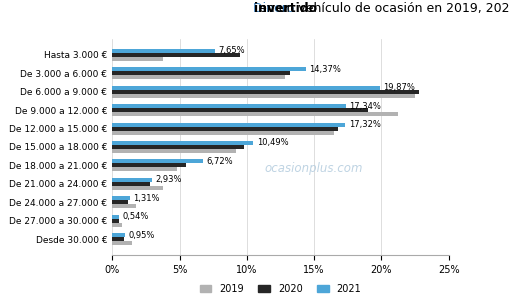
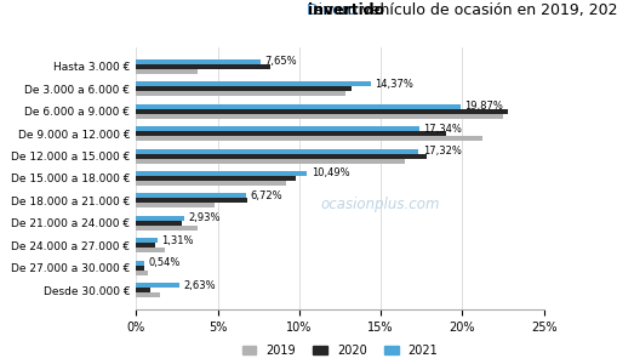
2020/Hasta 3.000 €: 9.5% -> 8.2%
2020/De 12.000 a 15.000 €: 16.8% -> 17.8%
2020/De 18.000 a 21.000 €: 5.5% -> 6.8%
2021/Desde 30.000 €: 0,95% -> 2,63%
